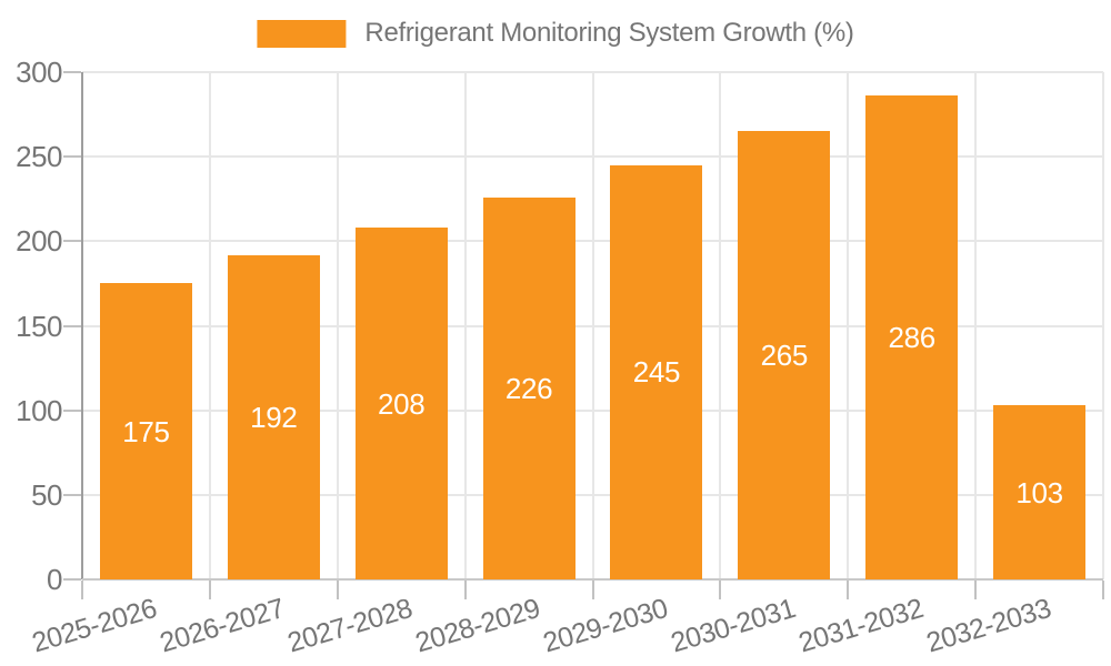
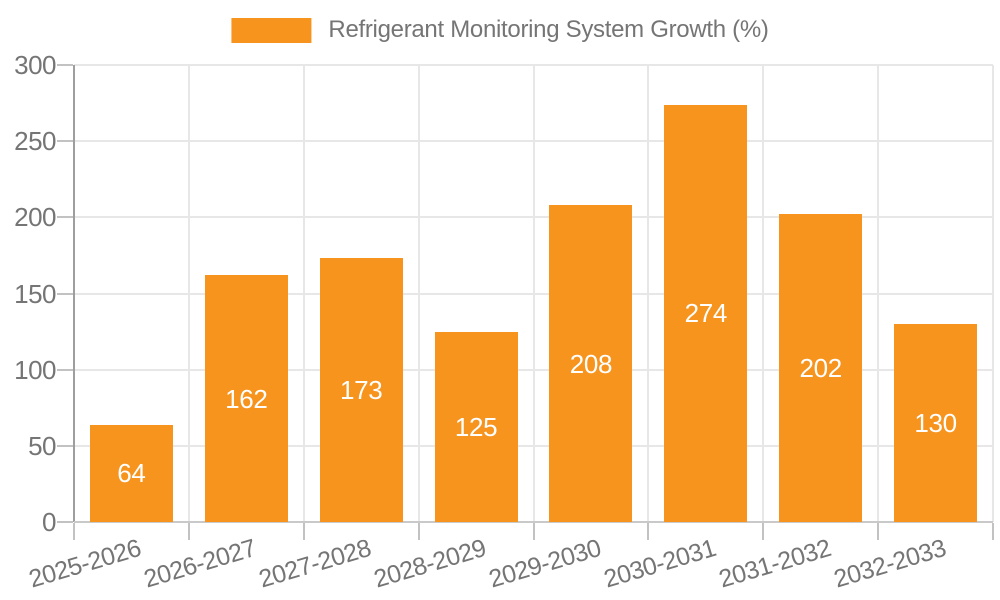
2025-2026: 175 -> 64
2026-2027: 192 -> 162
2027-2028: 208 -> 173
2028-2029: 226 -> 125
2029-2030: 245 -> 208
2030-2031: 265 -> 274
2031-2032: 286 -> 202
2032-2033: 103 -> 130
